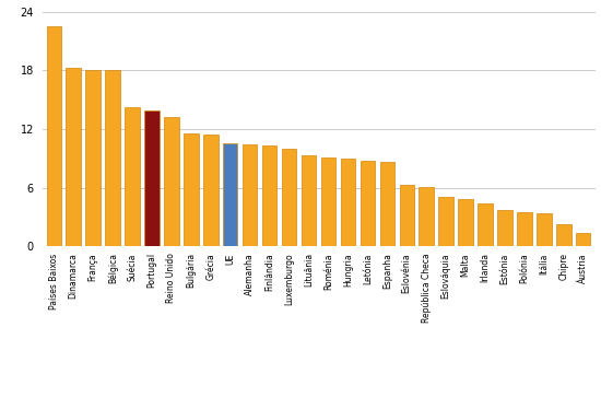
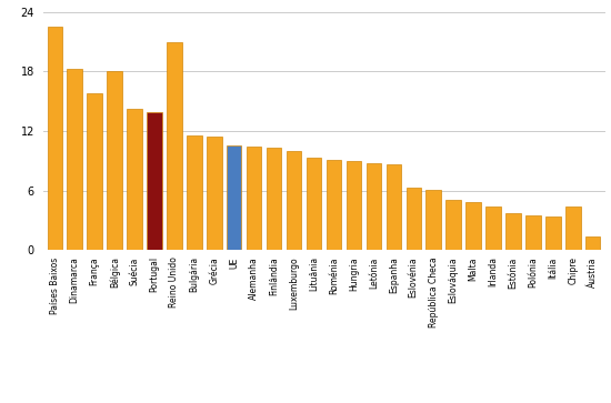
França: 18.1 -> 15.8
Reino Unido: 13.2 -> 21.0
Chipre: 2.2 -> 4.4
